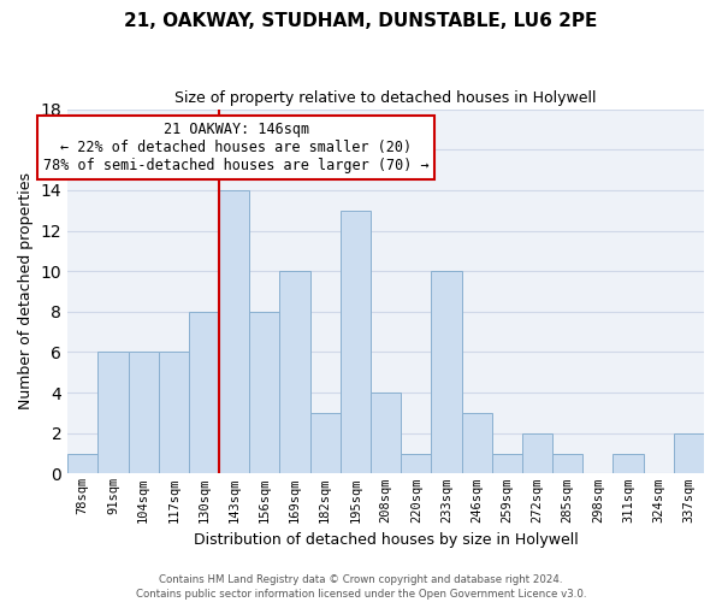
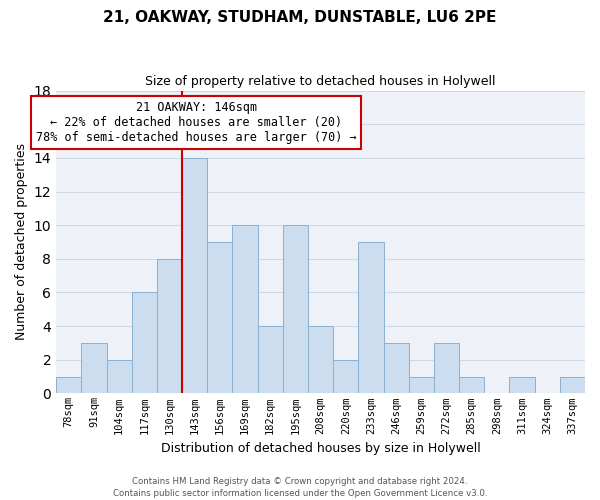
91sqm: 6 -> 3
104sqm: 6 -> 2
156sqm: 8 -> 9
182sqm: 3 -> 4
195sqm: 13 -> 10
220sqm: 1 -> 2
233sqm: 10 -> 9
272sqm: 2 -> 3
337sqm: 2 -> 1
